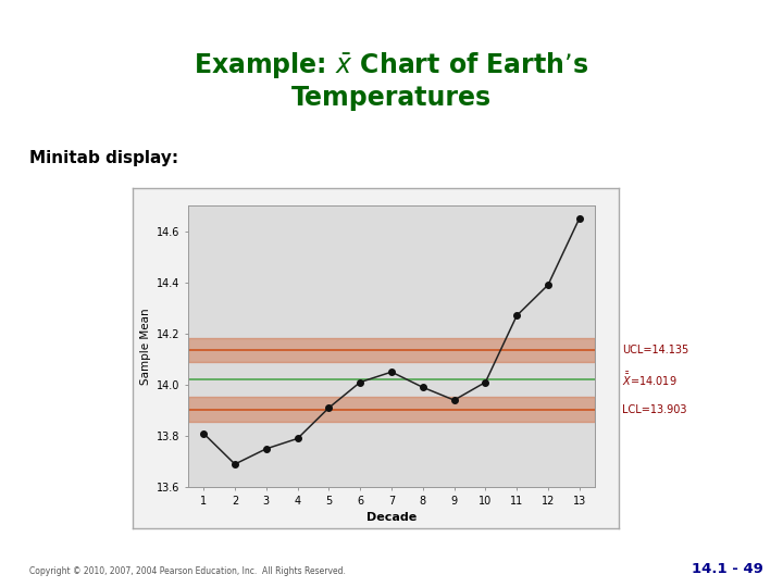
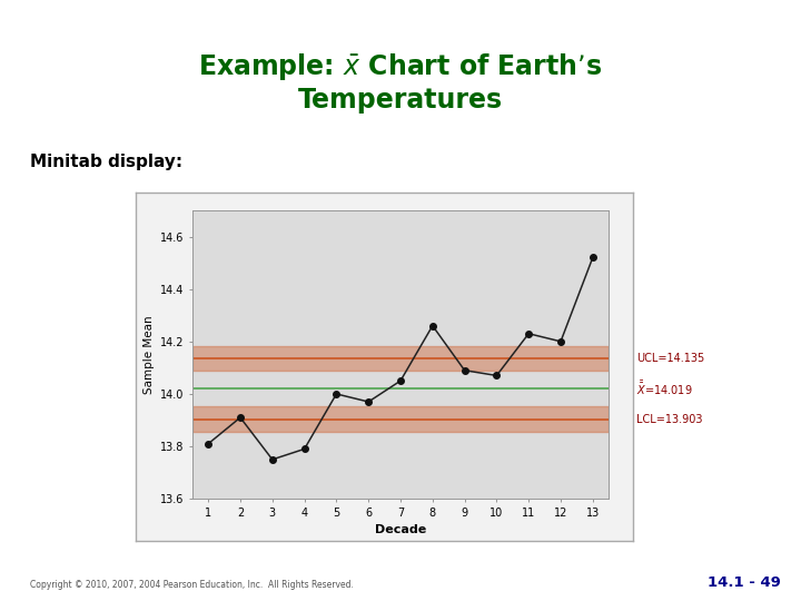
2: 13.69 -> 13.91
5: 13.91 -> 14.00
6: 14.01 -> 13.97
8: 13.99 -> 14.26
9: 13.94 -> 14.09
10: 14.01 -> 14.07
11: 14.27 -> 14.23
12: 14.39 -> 14.20
13: 14.65 -> 14.52
